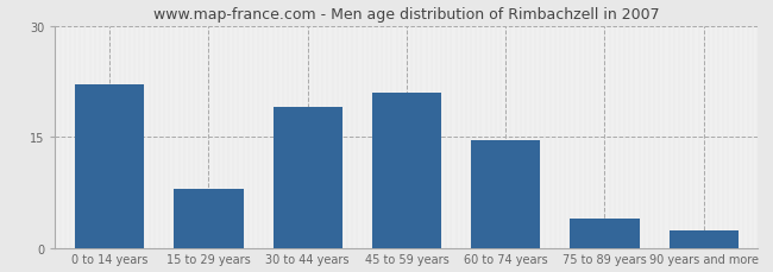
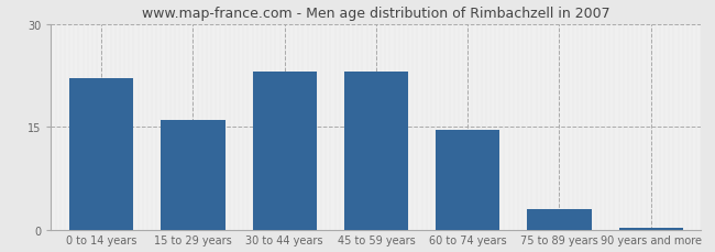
15 to 29 years: 8.0 -> 16.0
30 to 44 years: 19.0 -> 23.0
45 to 59 years: 21.0 -> 23.0
75 to 89 years: 4.0 -> 3.0
90 years and more: 2.4 -> 0.3
